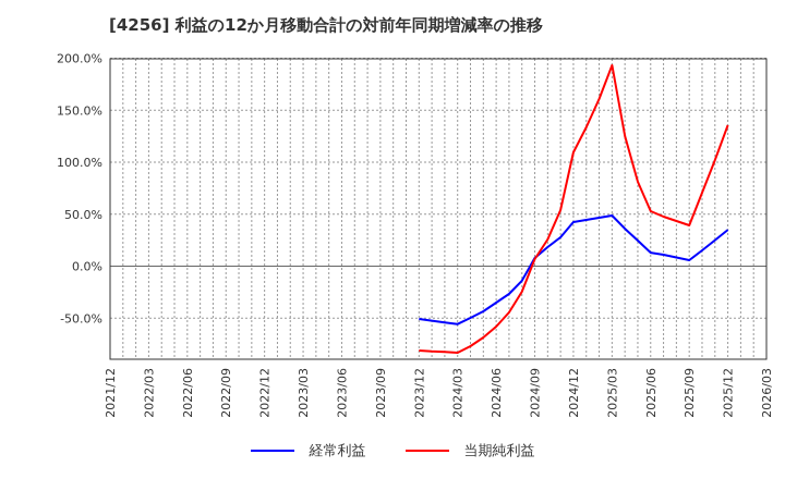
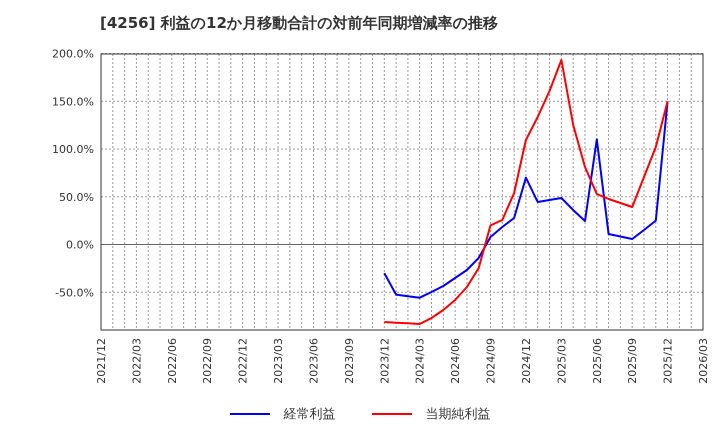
経常利益/2023/12: -50% -> -30%
当期純利益/2024/09: 10% -> 20%
経常利益/2024/12: 40% -> 70%
経常利益/2025/06: 10% -> 110%
経常利益/2025/12: 40% -> 150%
当期純利益/2025/12: 140% -> 150%
